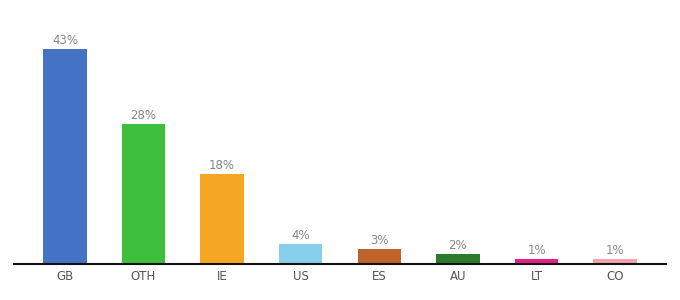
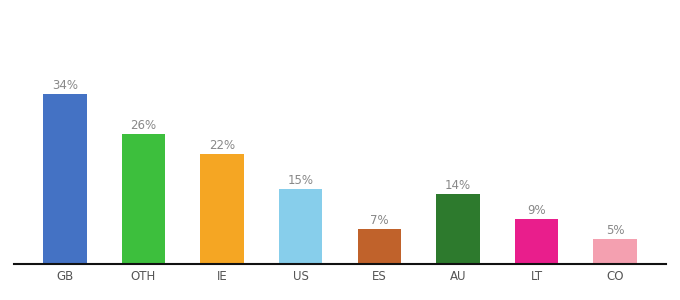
GB: 43% -> 34%
OTH: 28% -> 26%
IE: 18% -> 22%
US: 4% -> 15%
ES: 3% -> 7%
AU: 2% -> 14%
LT: 1% -> 9%
CO: 1% -> 5%
